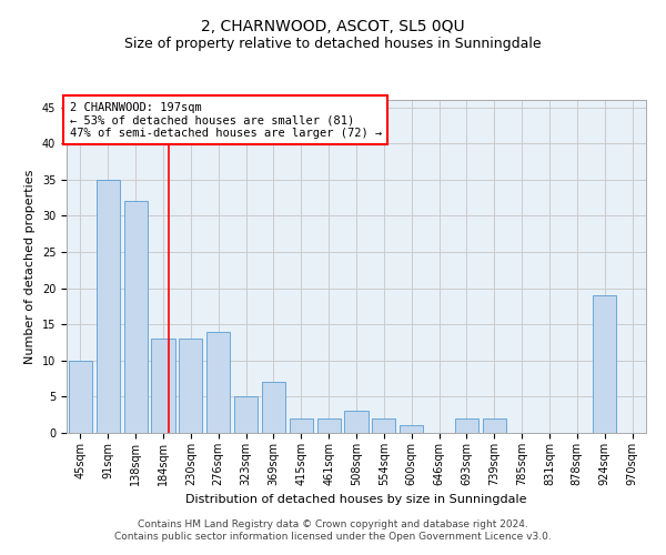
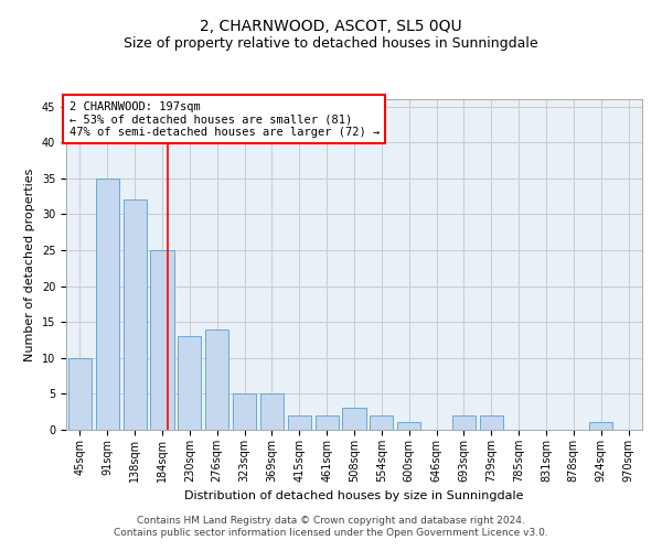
184sqm: 13 -> 25
369sqm: 7 -> 5
924sqm: 19 -> 1
